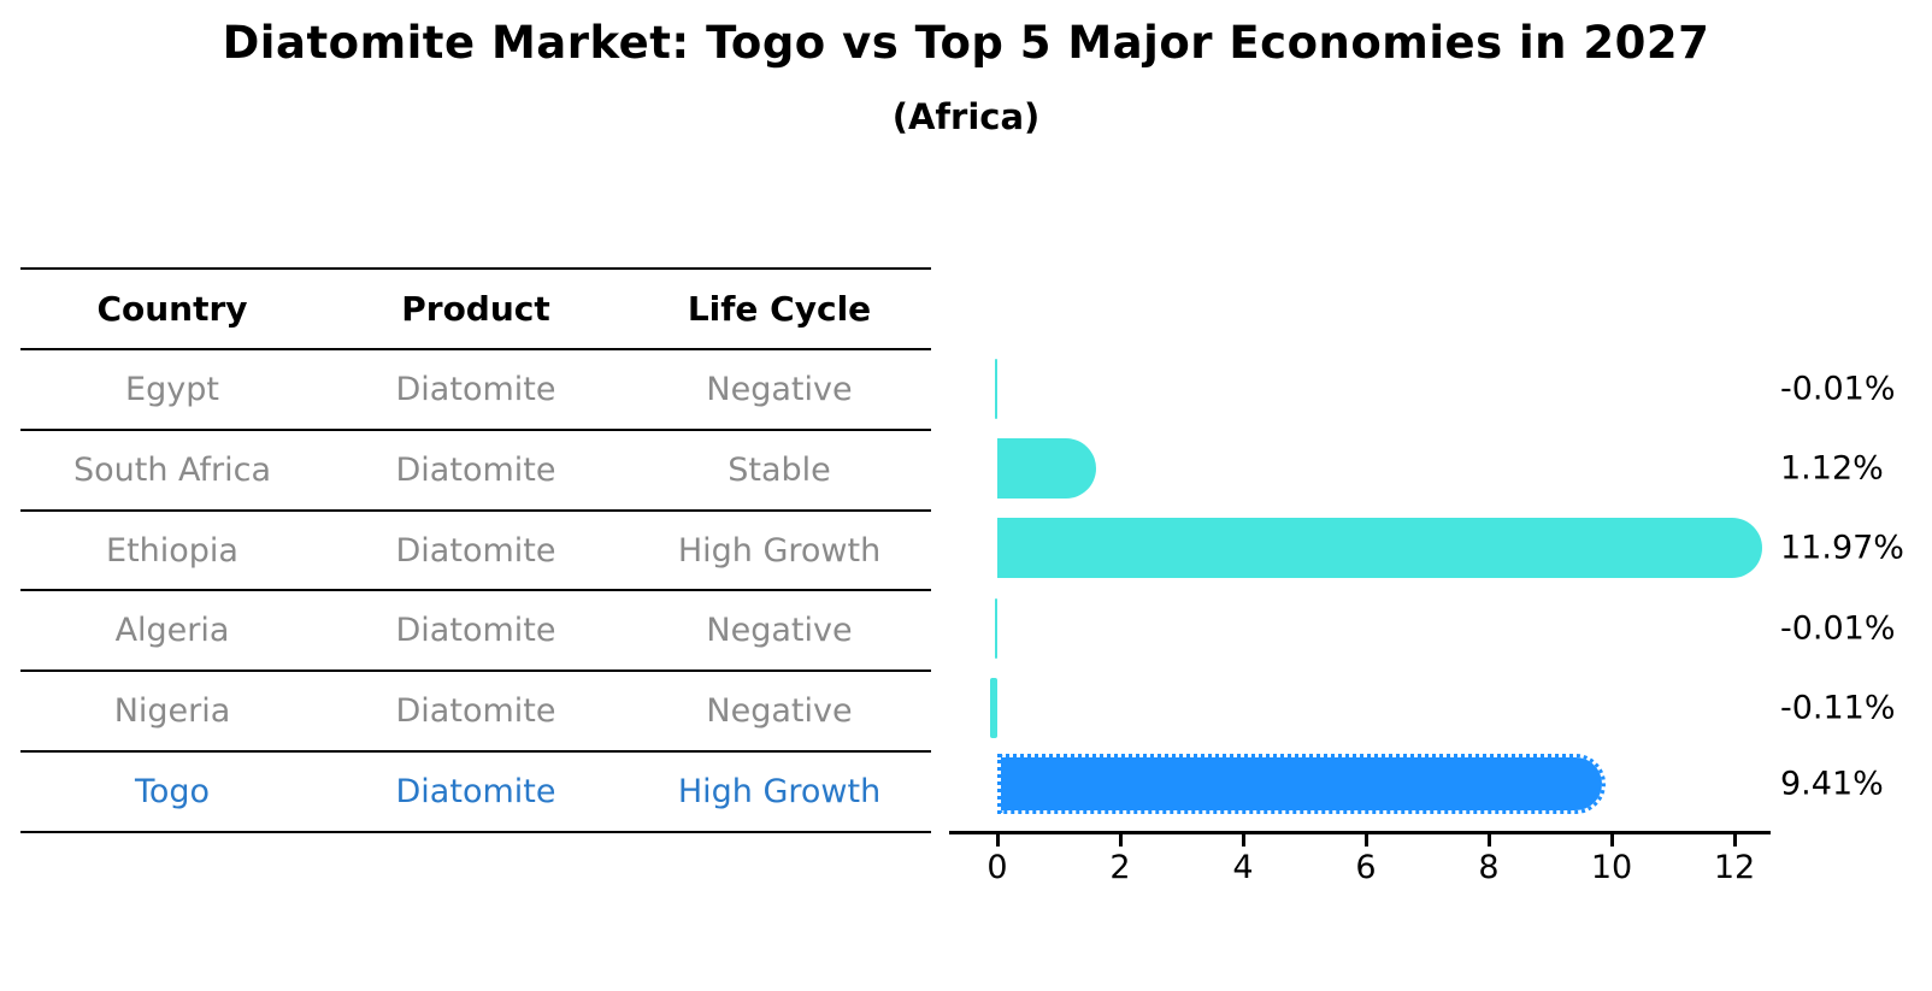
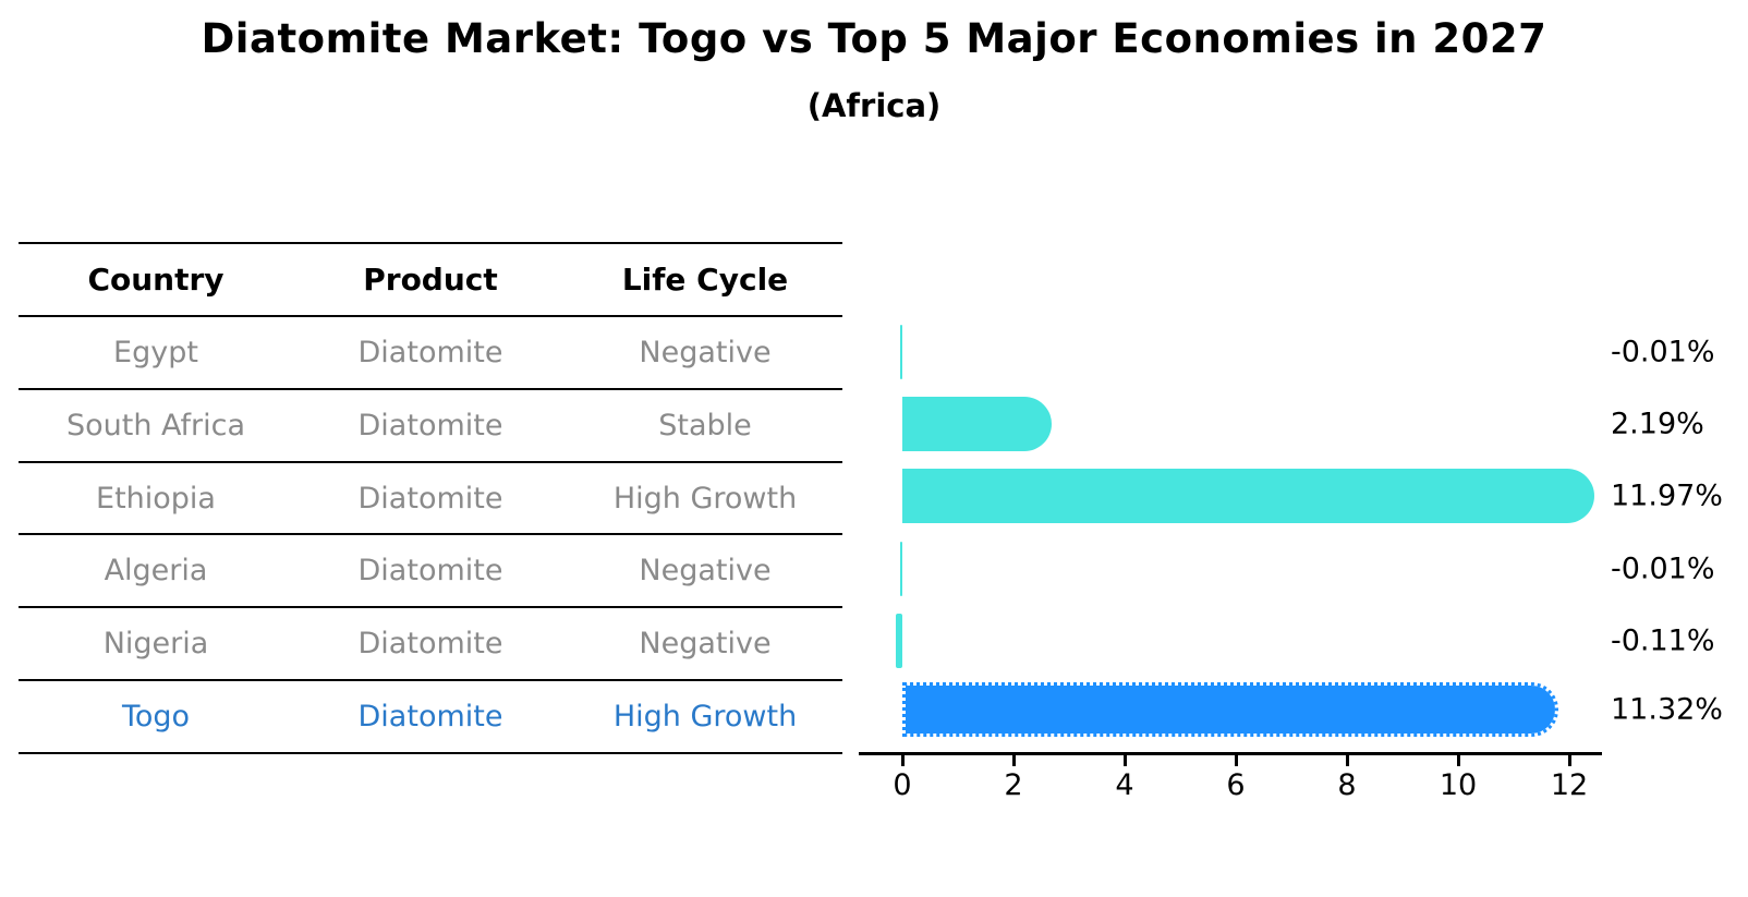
South Africa: 1.12% -> 2.19%
Togo: 9.41% -> 11.32%
